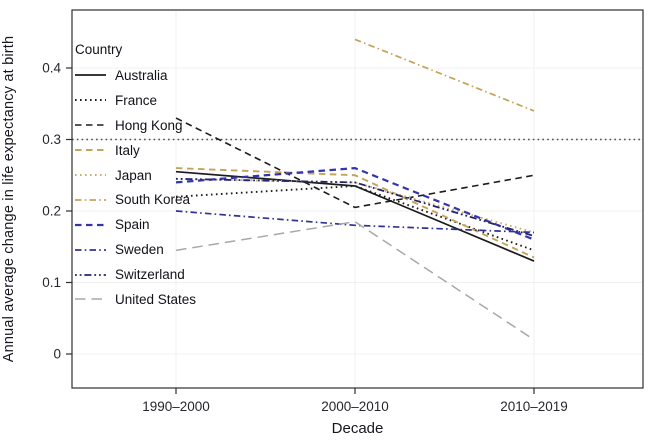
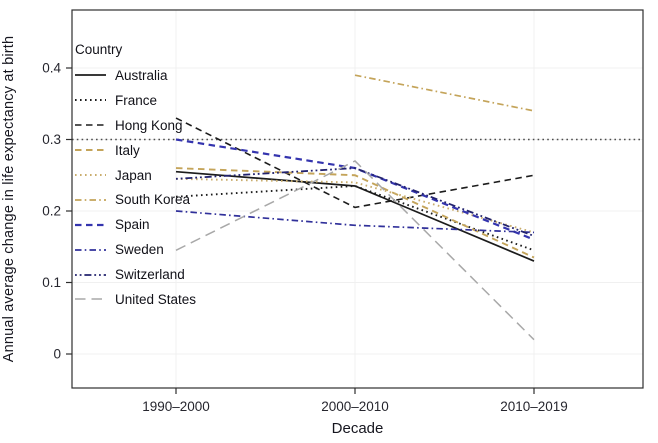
Spain/1990–2000: 0.24 -> 0.30
South Korea/2000–2010: 0.44 -> 0.39
Switzerland/2000–2010: 0.24 -> 0.26
United States/2000–2010: 0.18 -> 0.27
